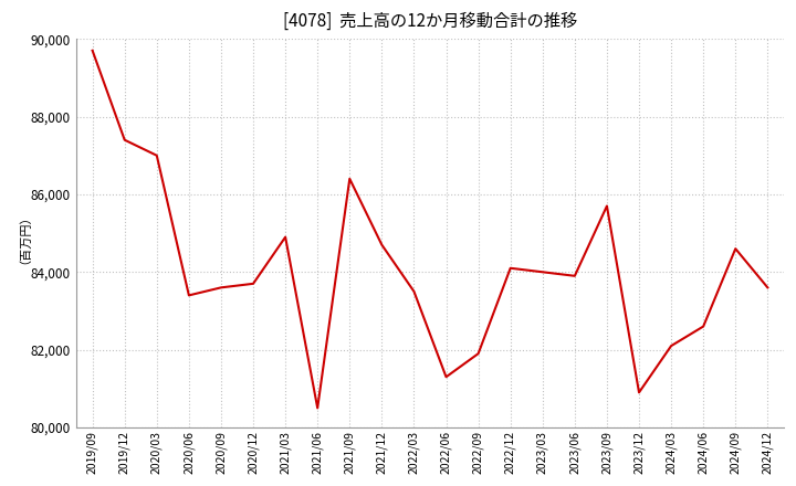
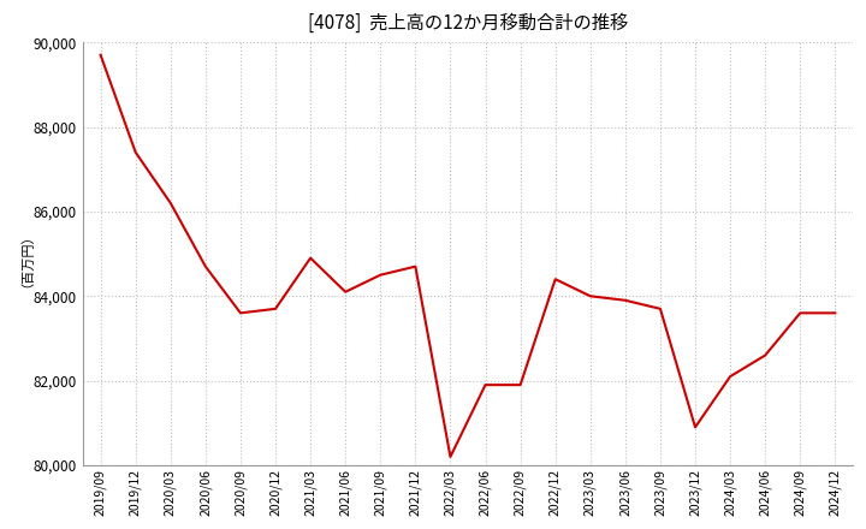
2020/03: 87,000 -> 86,200
2020/06: 83,400 -> 84,700
2021/06: 80,500 -> 84,100
2021/09: 86,400 -> 84,500
2022/03: 83,500 -> 80,200
2022/06: 81,300 -> 81,900
2022/12: 84,100 -> 84,400
2023/09: 85,700 -> 83,700
2024/09: 84,600 -> 83,600
